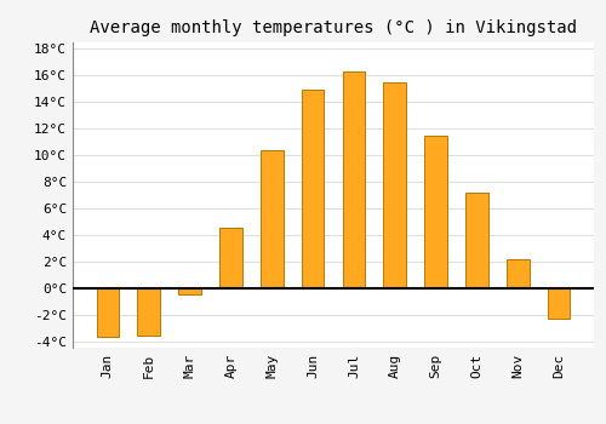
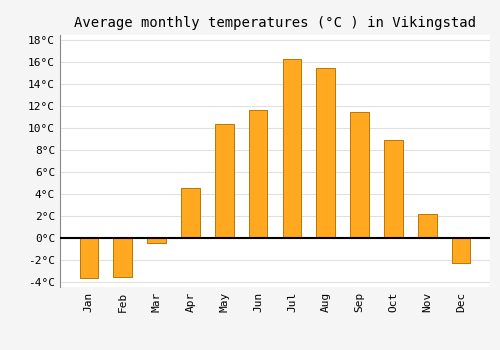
Jun: 14.9°C -> 11.7°C
Oct: 7.2°C -> 8.9°C
